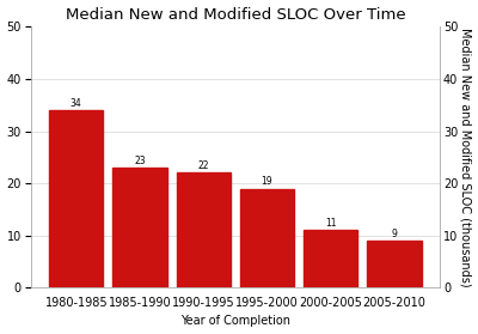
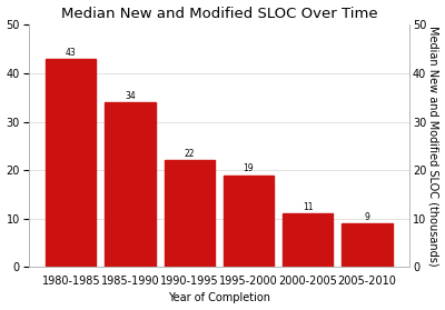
1980-1985: 34 -> 43
1985-1990: 23 -> 34
